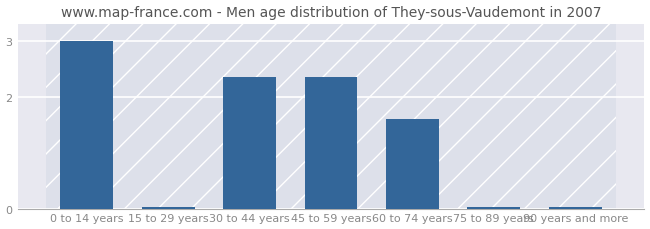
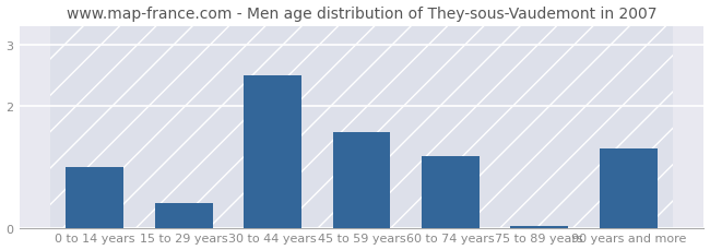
0 to 14 years: 3.00 -> 1.00
15 to 29 years: 0.03 -> 0.40
30 to 44 years: 2.35 -> 2.50
45 to 59 years: 2.35 -> 1.56
60 to 74 years: 1.60 -> 1.18
90 years and more: 0.03 -> 1.30
